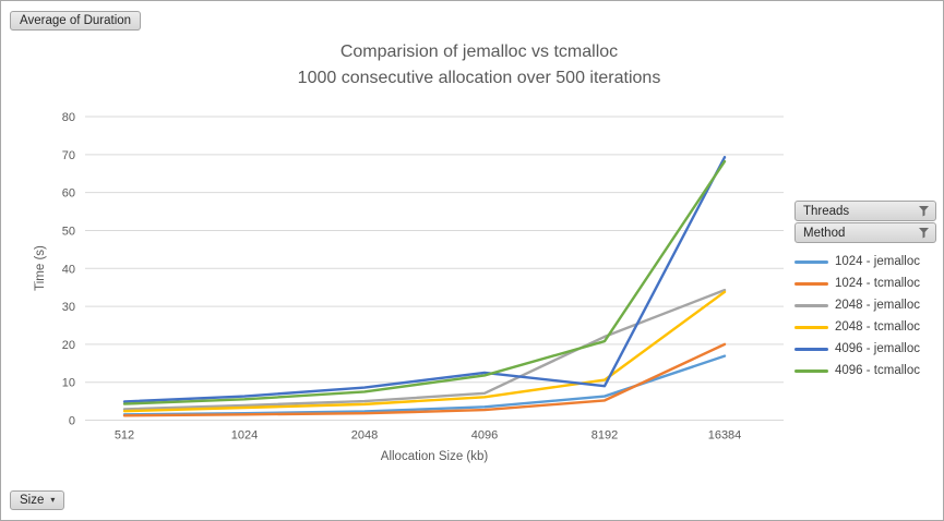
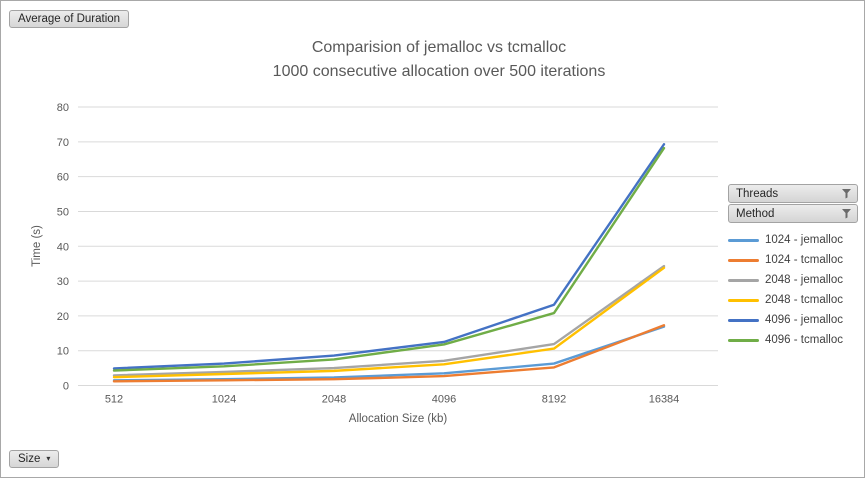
2048 - jemalloc/8192: 22 -> 12
4096 - jemalloc/8192: 9 -> 23
1024 - tcmalloc/16384: 20 -> 17
